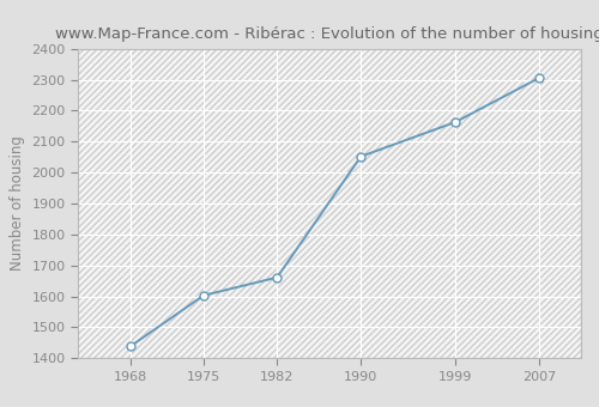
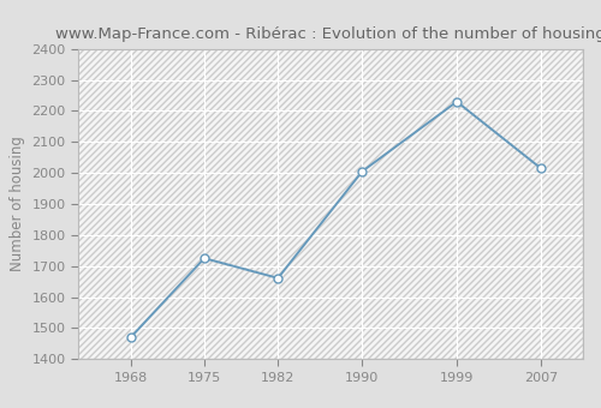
1968: 1438 -> 1470
1975: 1603 -> 1725
1990: 2052 -> 2005
1999: 2163 -> 2230
2007: 2306 -> 2015
